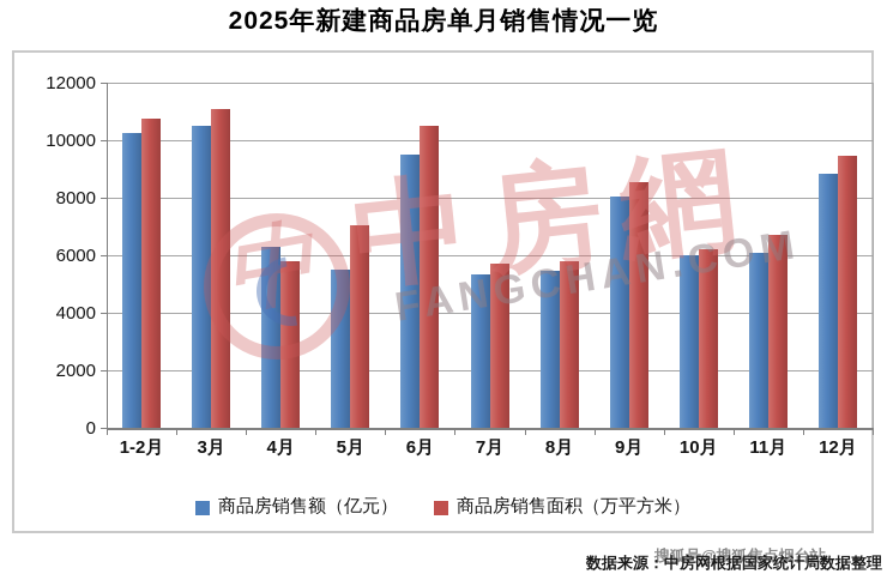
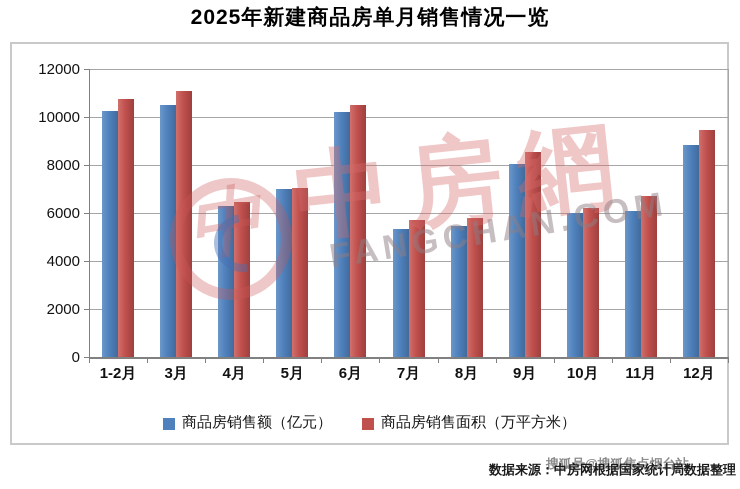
商品房销售面积（万平方米）/4月: 5800 -> 6400
商品房销售额（亿元）/5月: 5500 -> 7000
商品房销售额（亿元）/6月: 9500 -> 10200
